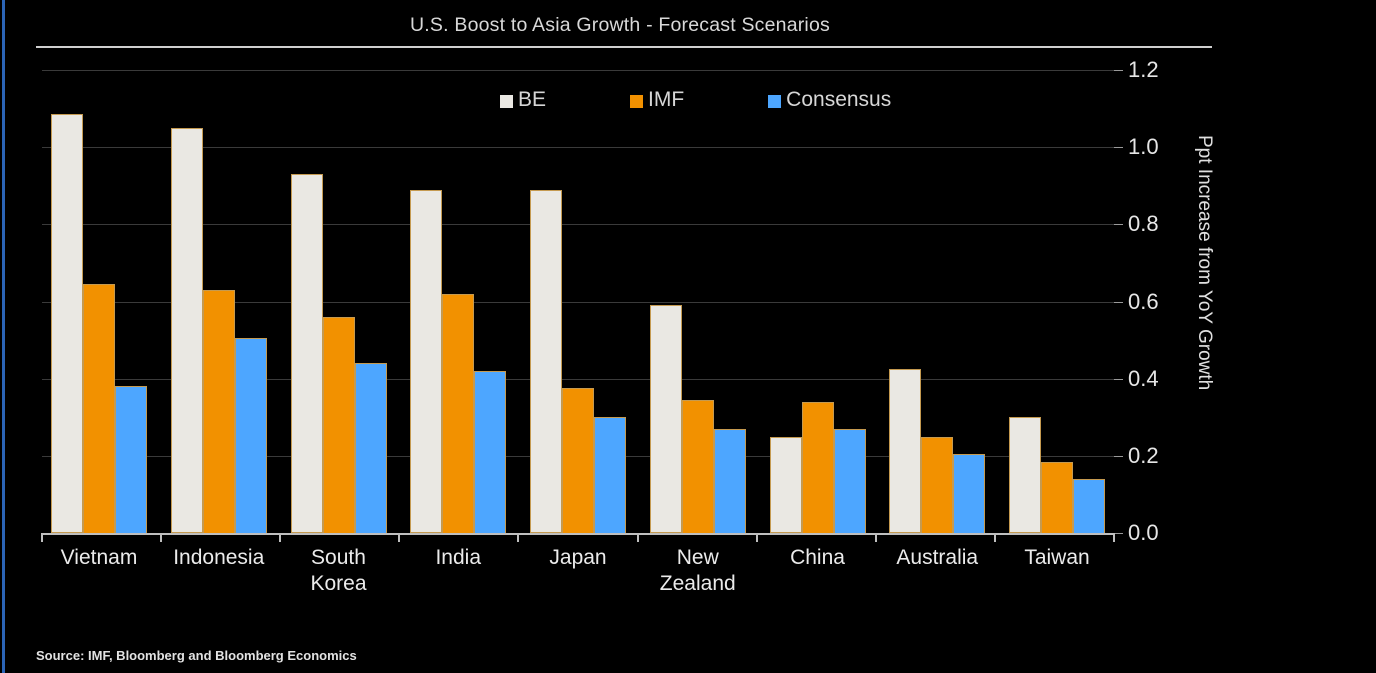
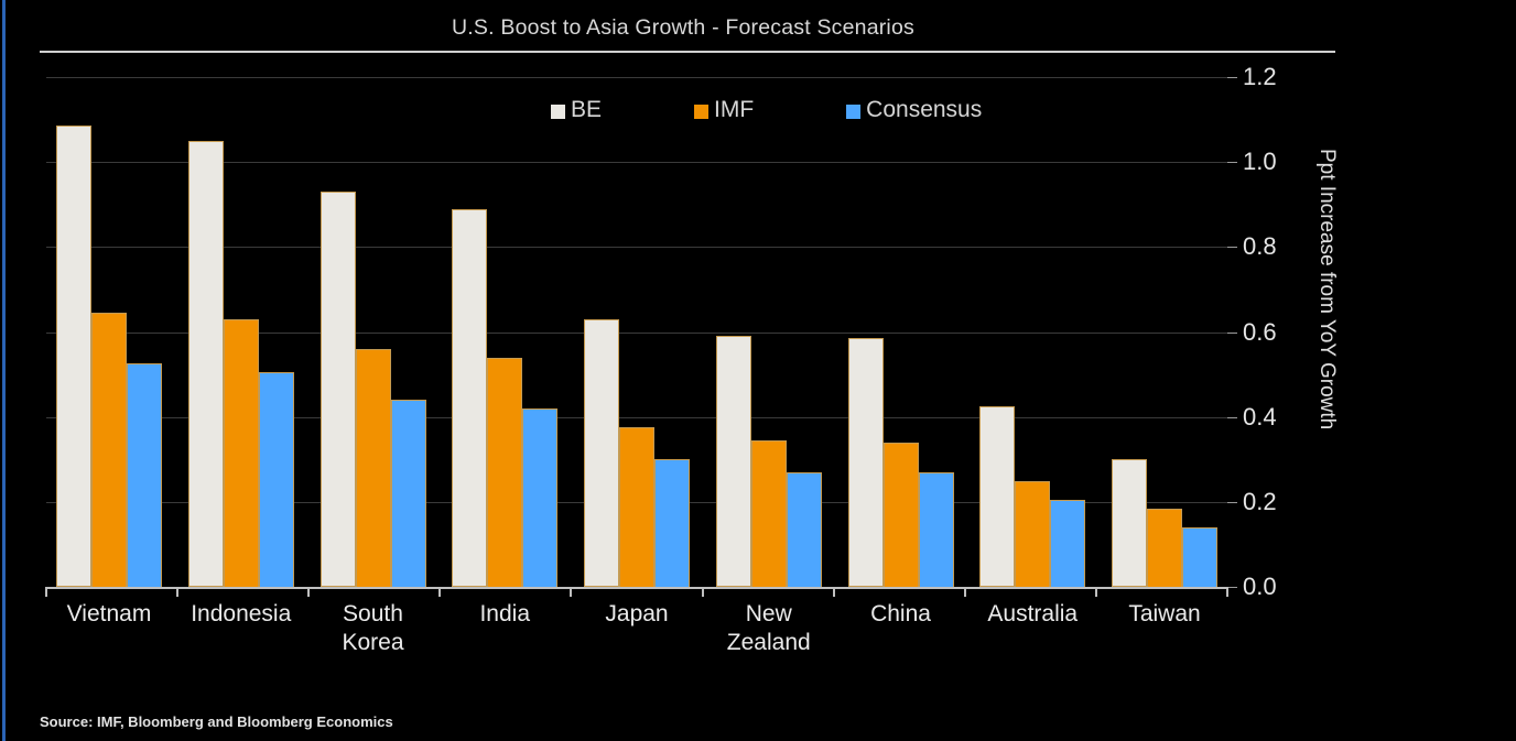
Consensus/Vietnam: 0.38 -> 0.53
IMF/India: 0.62 -> 0.54
BE/Japan: 0.89 -> 0.63
BE/China: 0.25 -> 0.58
